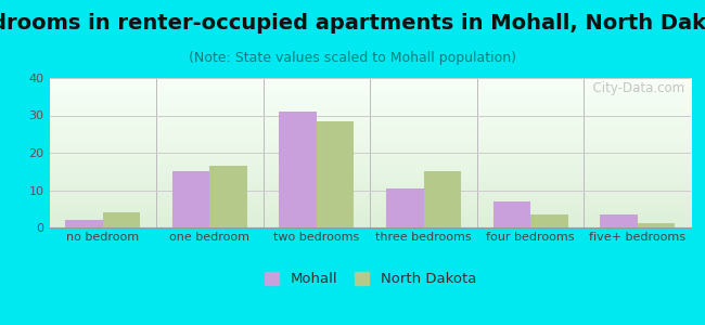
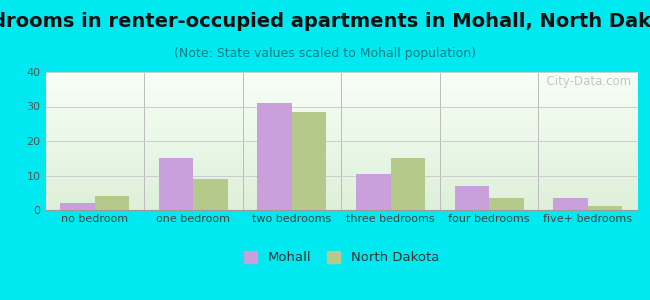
North Dakota/one bedroom: 16.5 -> 9.0
